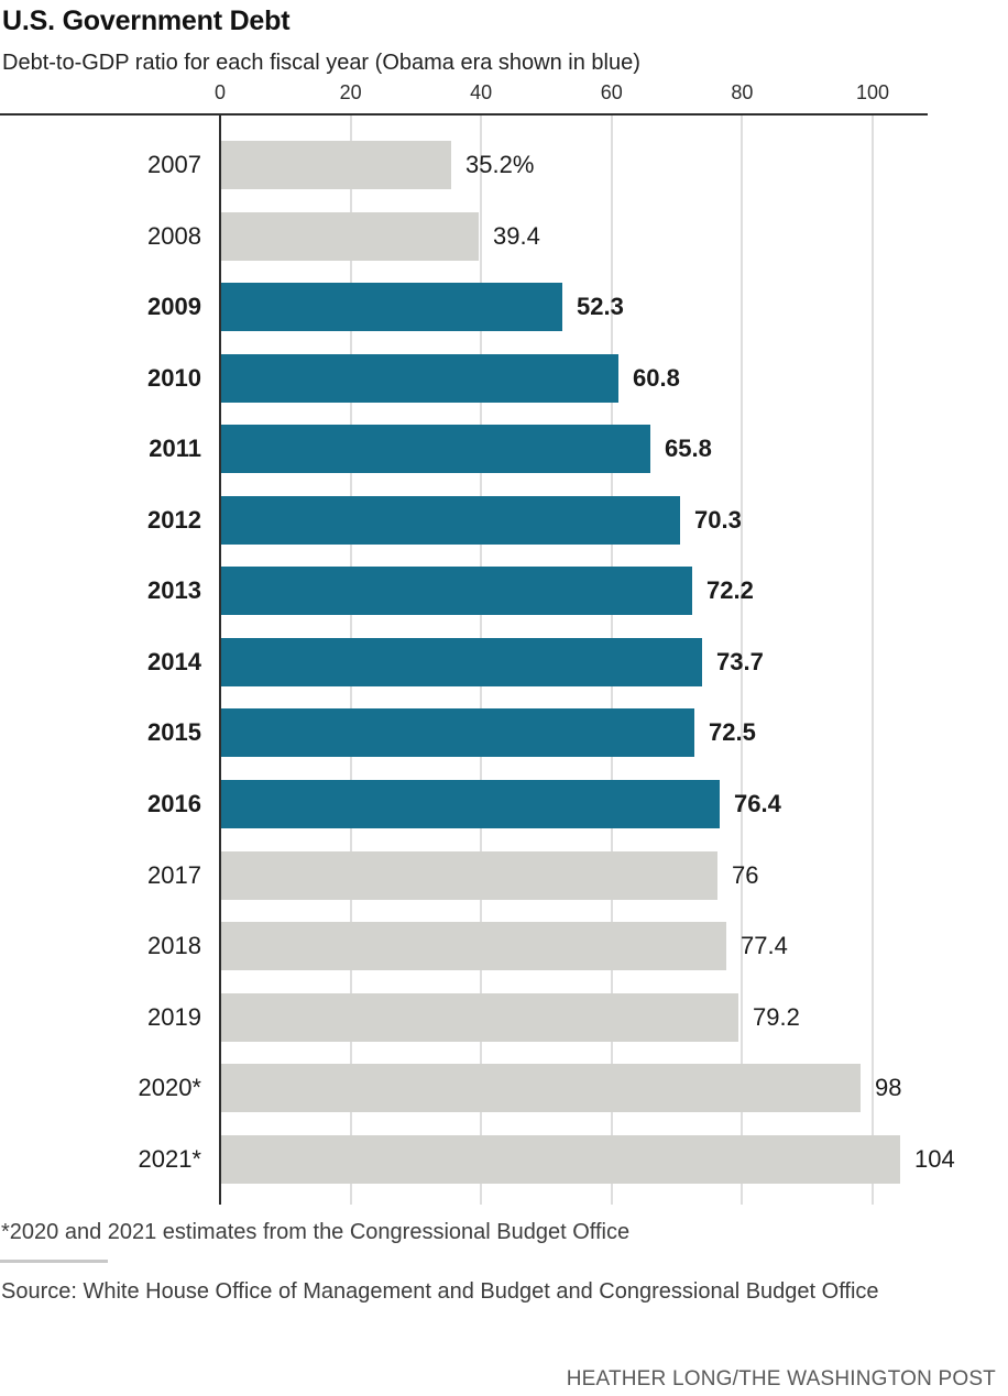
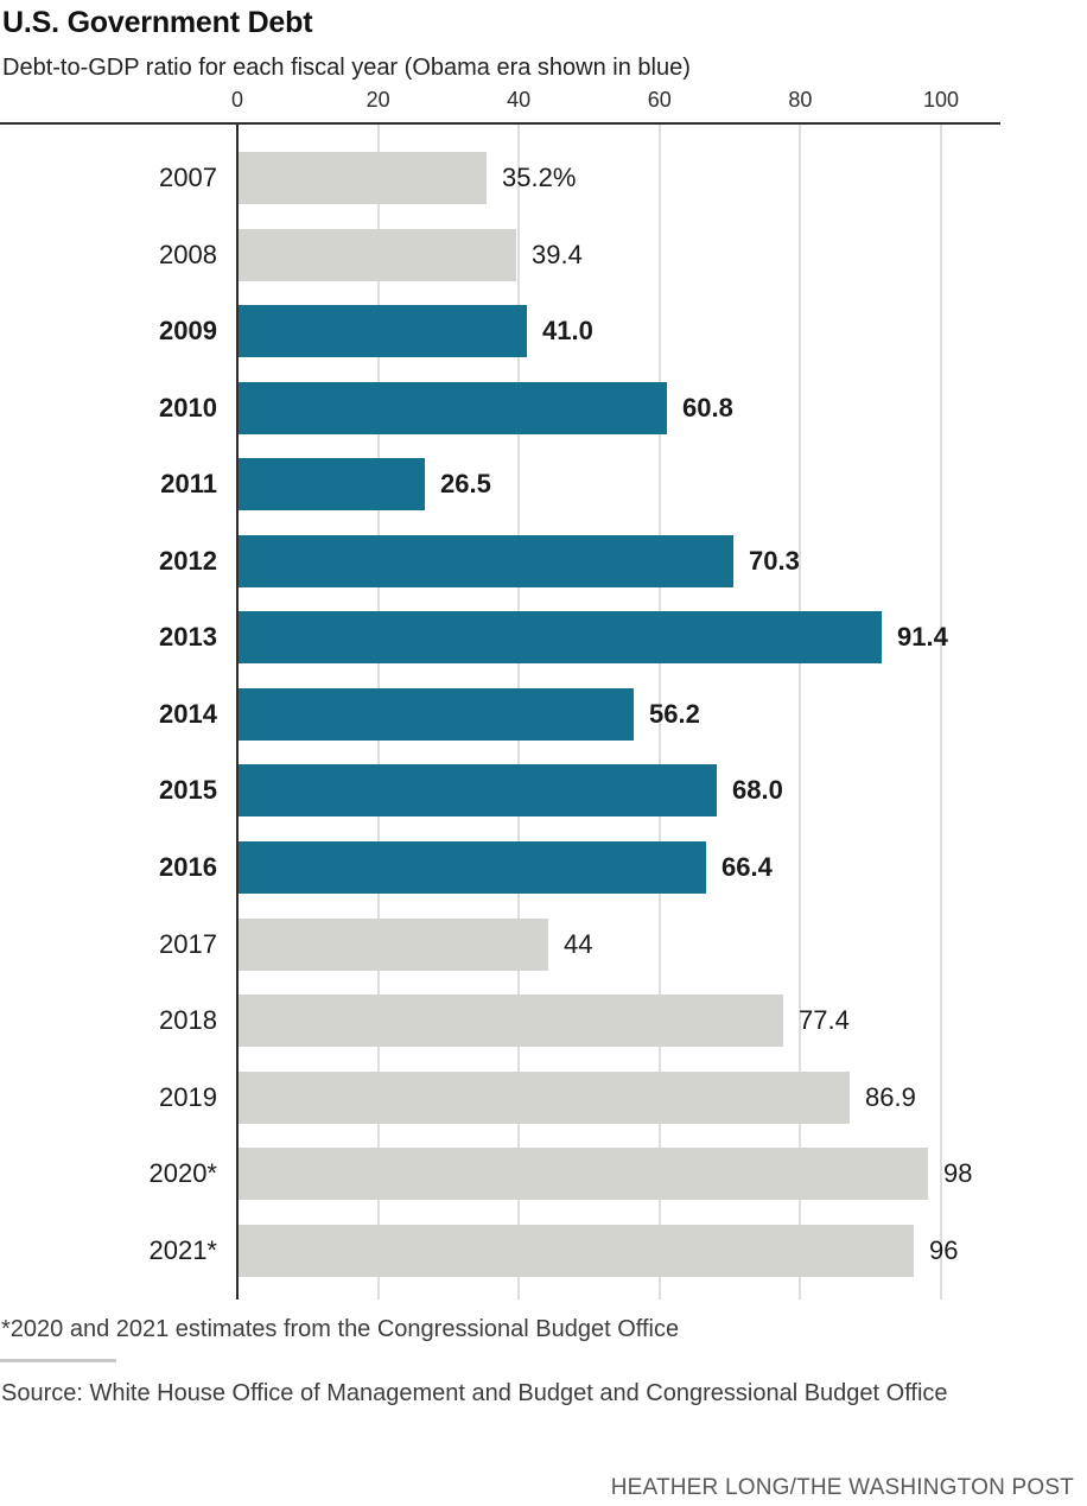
2009: 52.3 -> 41.0
2011: 65.8 -> 26.5
2013: 72.2 -> 91.4
2014: 73.7 -> 56.2
2015: 72.5 -> 68.0
2016: 76.4 -> 66.4
2017: 76 -> 44
2019: 79.2 -> 86.9
2021*: 104 -> 96
